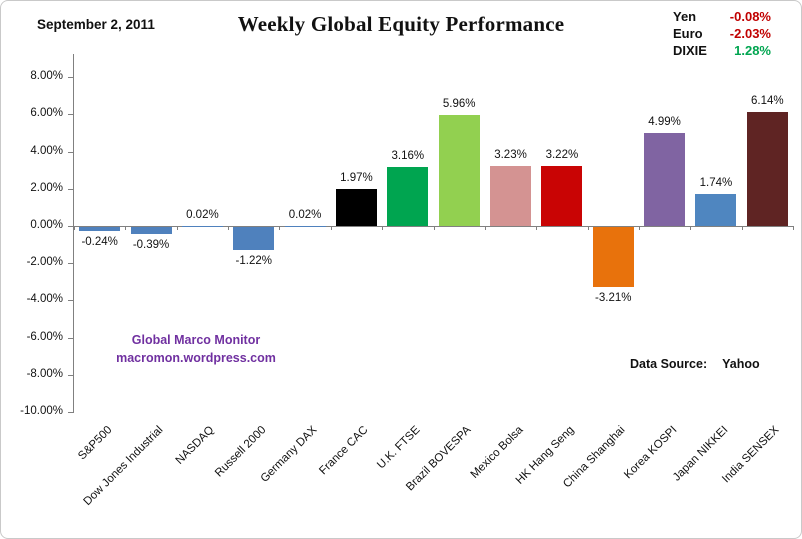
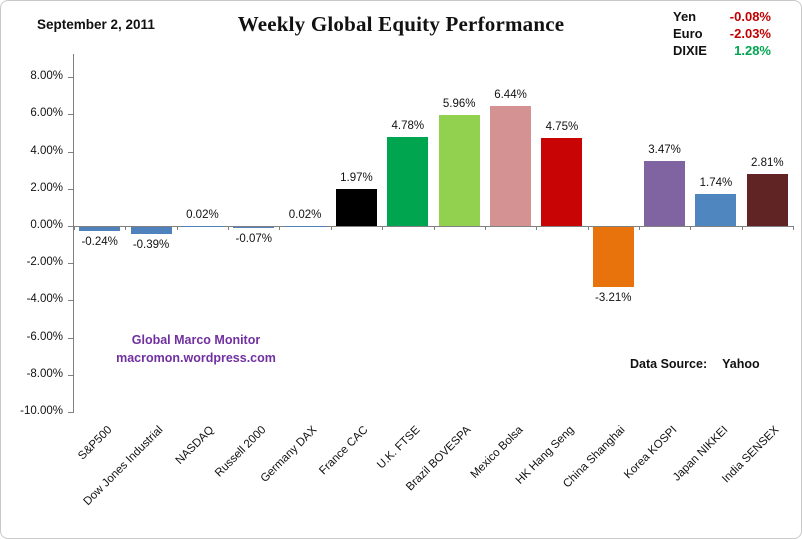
Russell 2000: -1.22% -> -0.07%
U.K. FTSE: 3.16% -> 4.78%
Mexico Bolsa: 3.23% -> 6.44%
HK Hang Seng: 3.22% -> 4.75%
Korea KOSPI: 4.99% -> 3.47%
India SENSEX: 6.14% -> 2.81%
